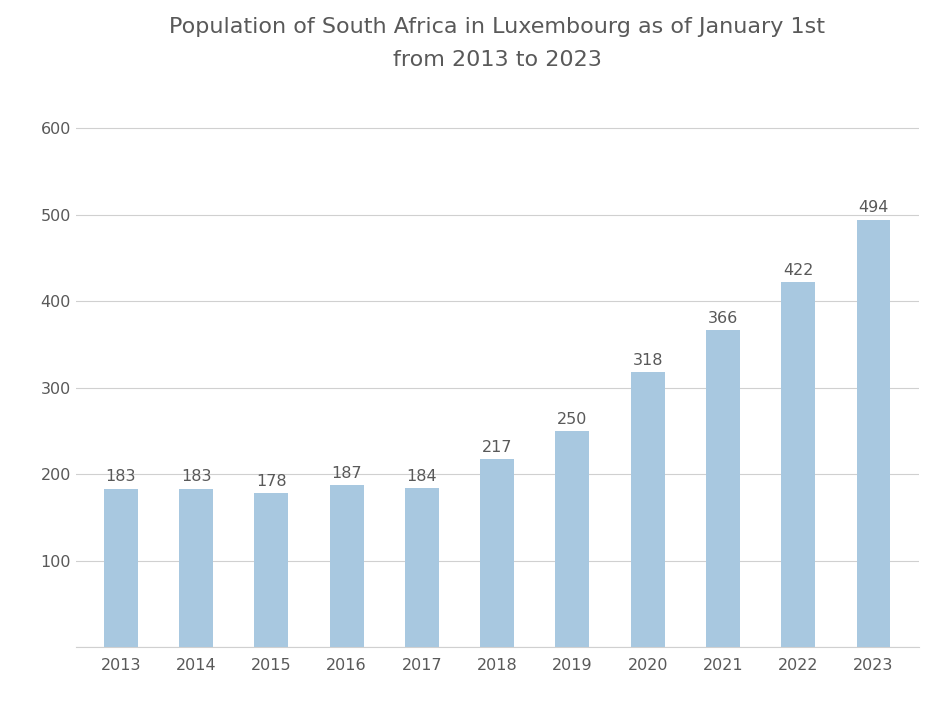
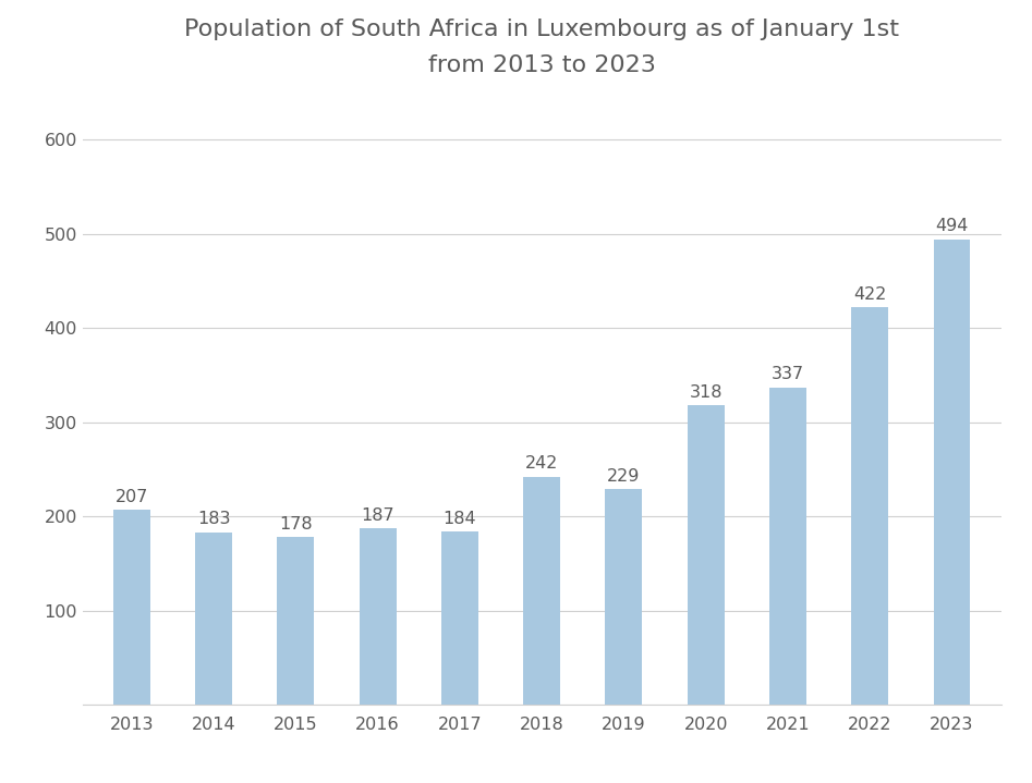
2013: 183 -> 207
2018: 217 -> 242
2019: 250 -> 229
2021: 366 -> 337
